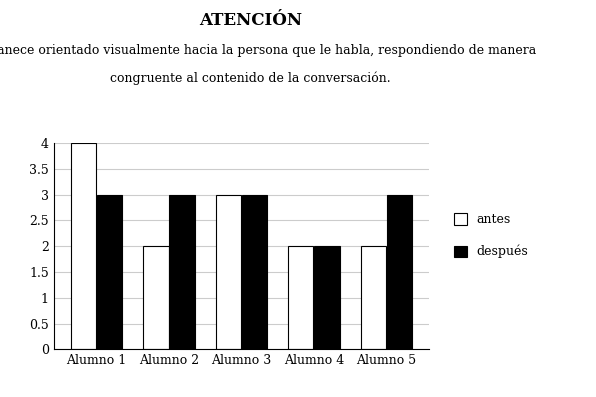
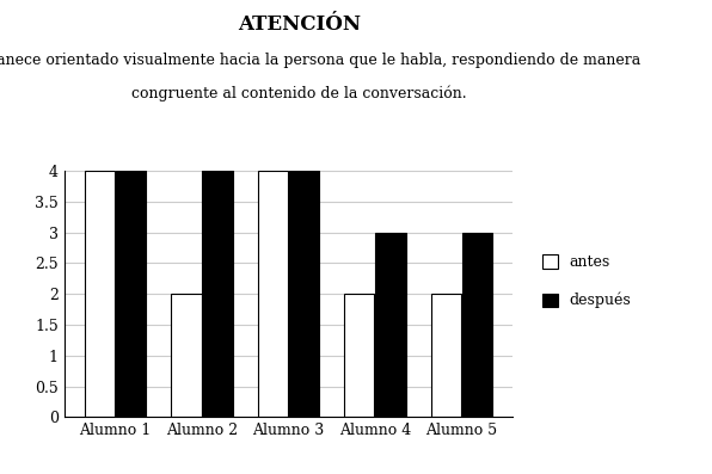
después/Alumno 1: 3 -> 4
después/Alumno 2: 3 -> 4
antes/Alumno 3: 3 -> 4
después/Alumno 3: 3 -> 4
después/Alumno 4: 2 -> 3
